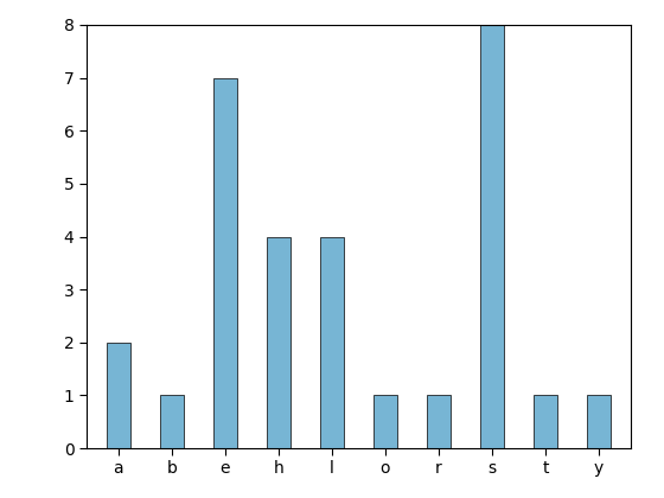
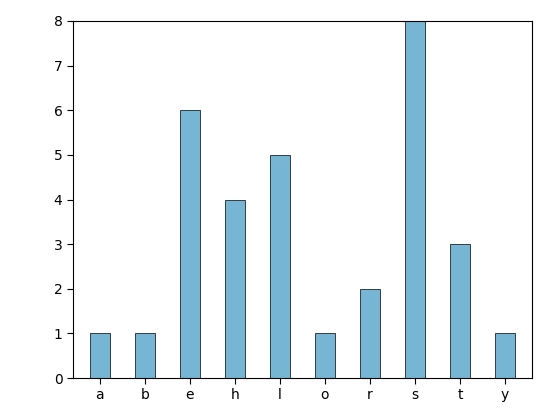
a: 2 -> 1
e: 7 -> 6
l: 4 -> 5
r: 1 -> 2
t: 1 -> 3
